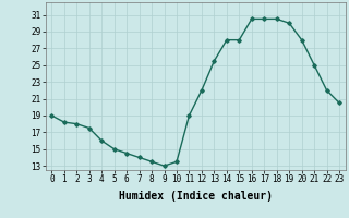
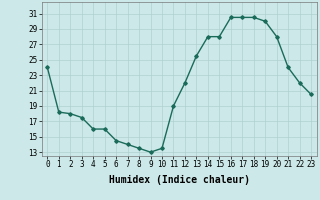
0: 19.0 -> 24.0
5: 15.0 -> 16.0
21: 25.0 -> 24.0
